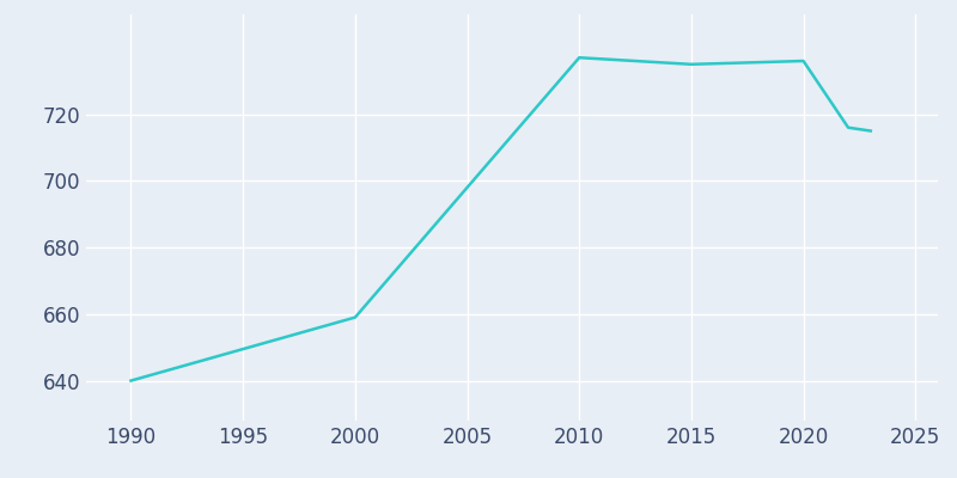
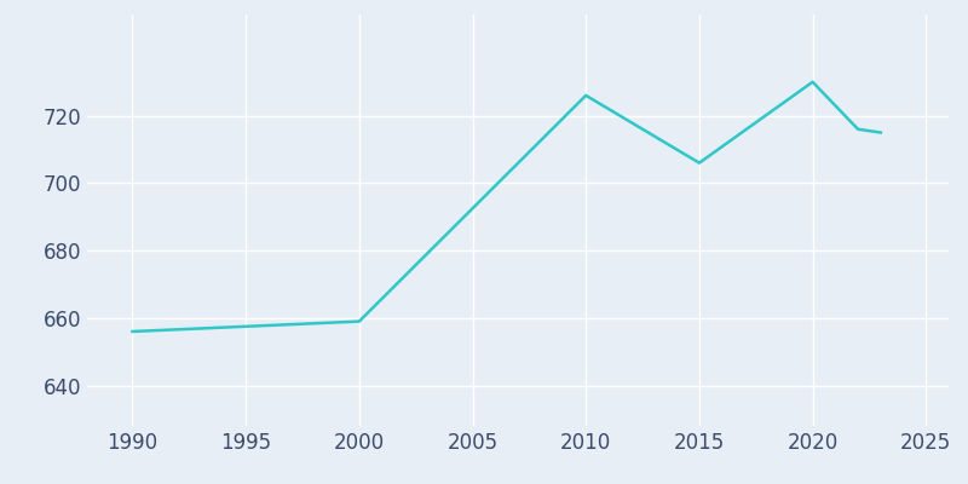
1990: 640 -> 656
2010: 737 -> 726
2015: 735 -> 706
2020: 736 -> 730
